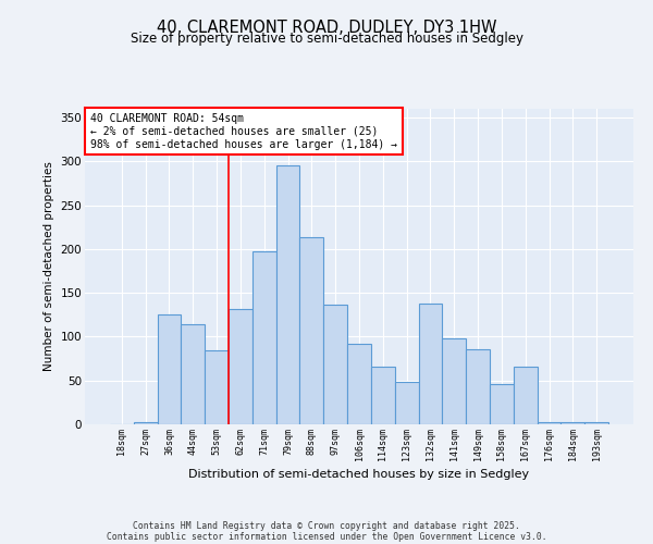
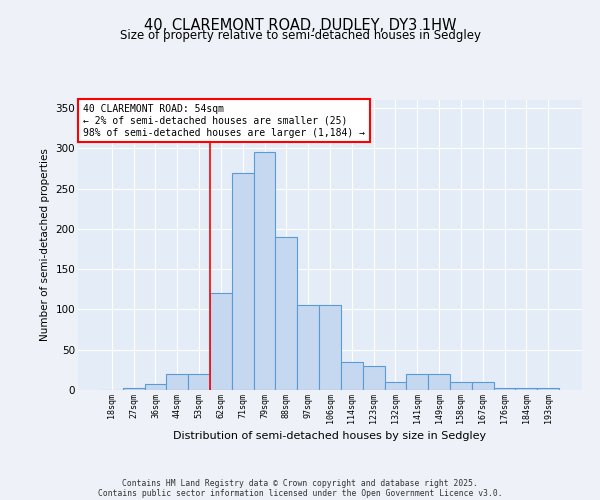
36sqm: 126 -> 8
44sqm: 114 -> 20
53sqm: 84 -> 20
62sqm: 132 -> 120
71sqm: 198 -> 270
88sqm: 214 -> 190
97sqm: 136 -> 105
106sqm: 92 -> 105
114sqm: 66 -> 35
123sqm: 48 -> 30
132sqm: 138 -> 10
141sqm: 98 -> 20
149sqm: 86 -> 20
158sqm: 46 -> 10
167sqm: 66 -> 10
